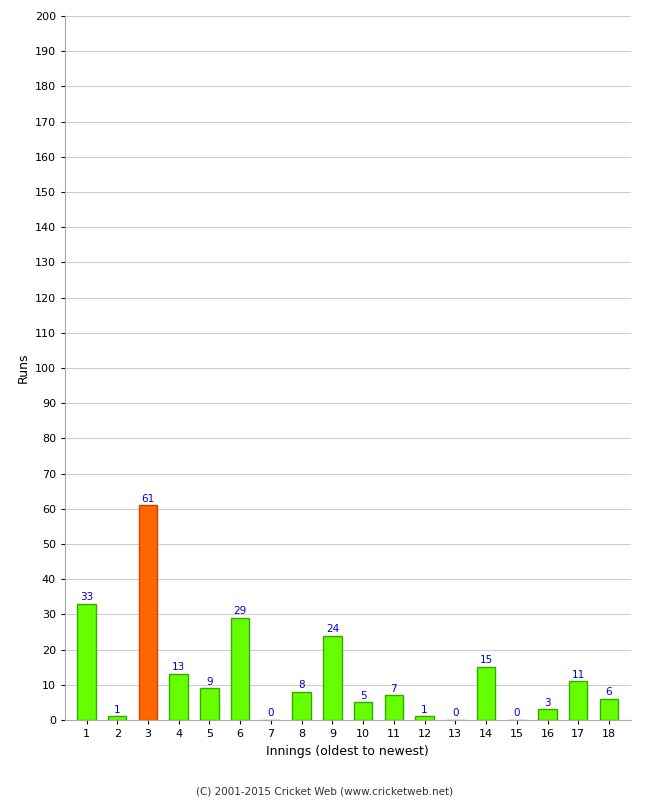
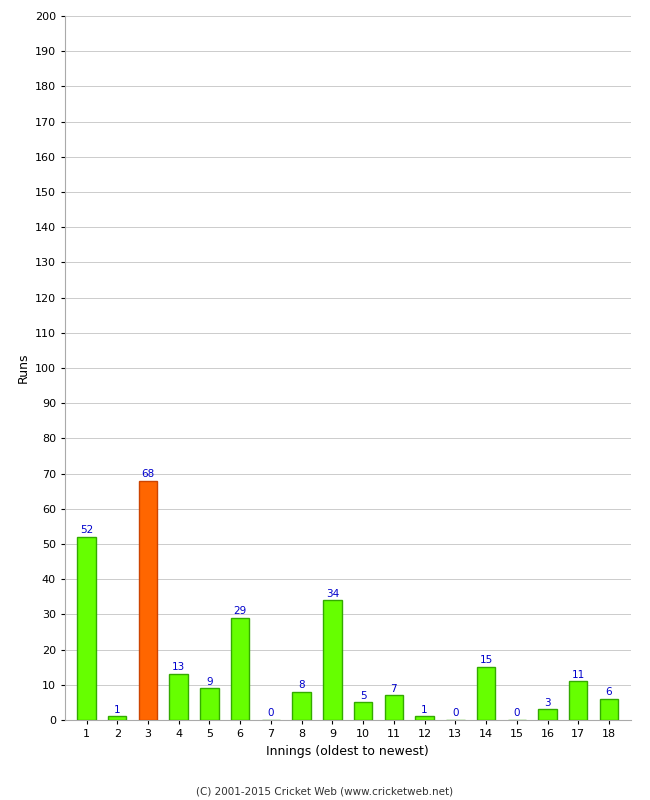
1: 33 -> 52
3: 61 -> 68
9: 24 -> 34
